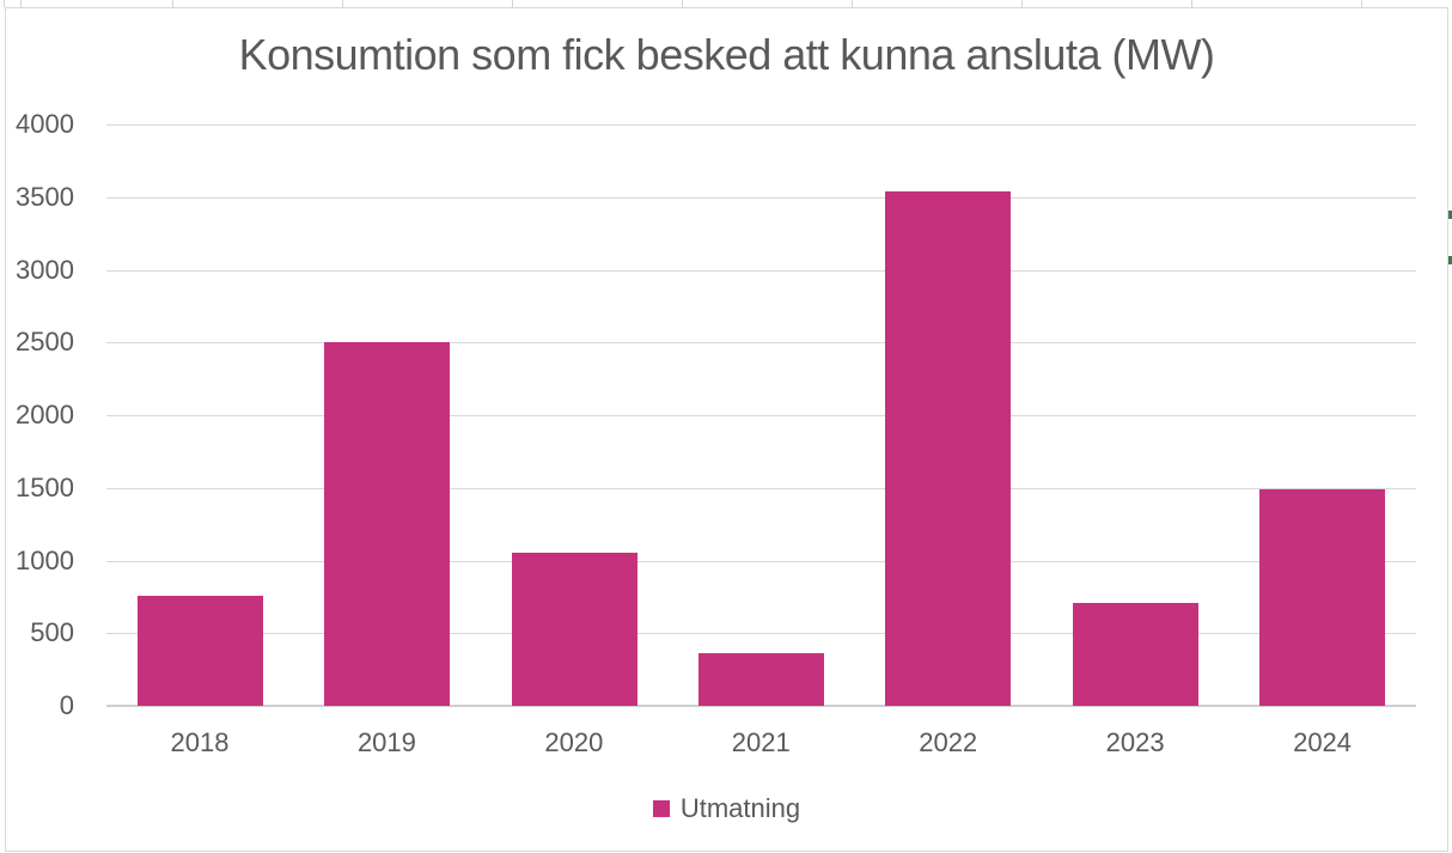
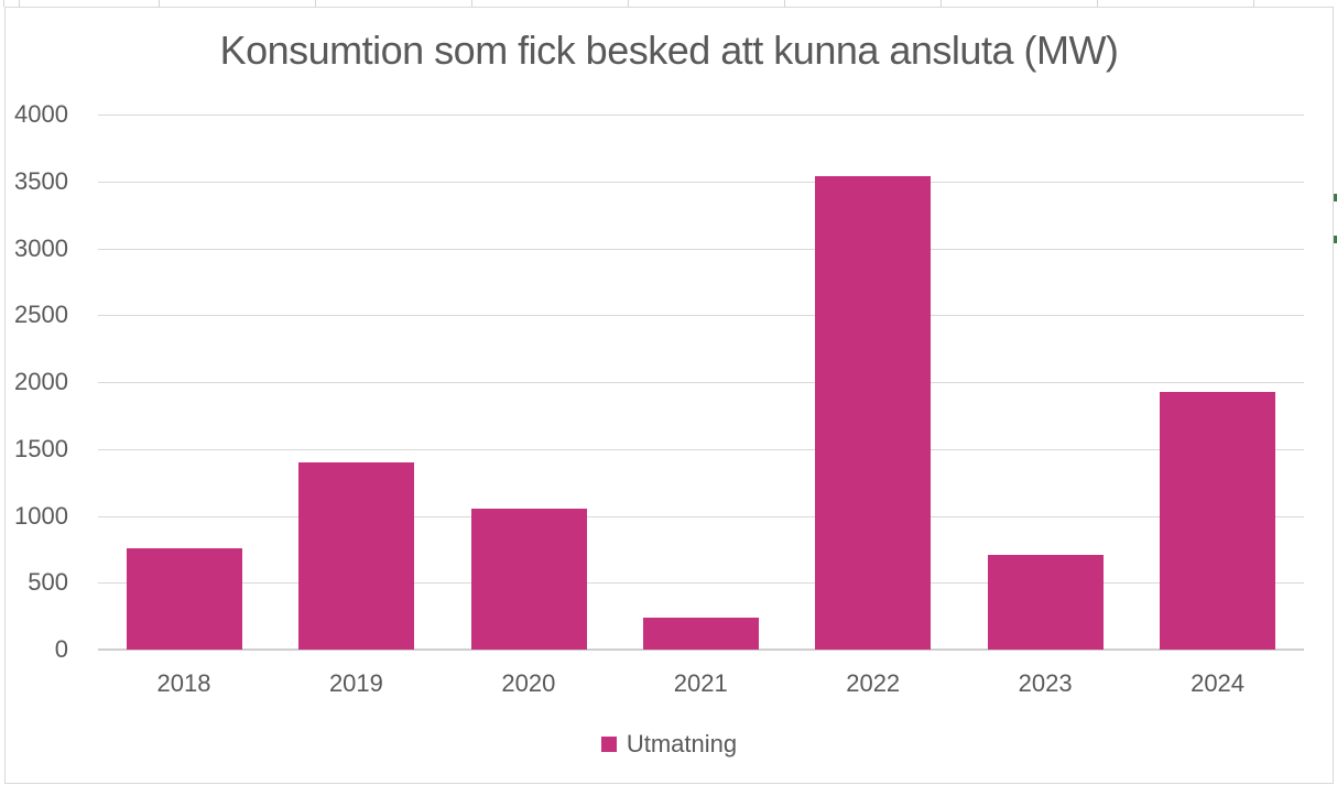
2019: 2500 -> 1400
2021: 360 -> 240
2024: 1490 -> 1930
